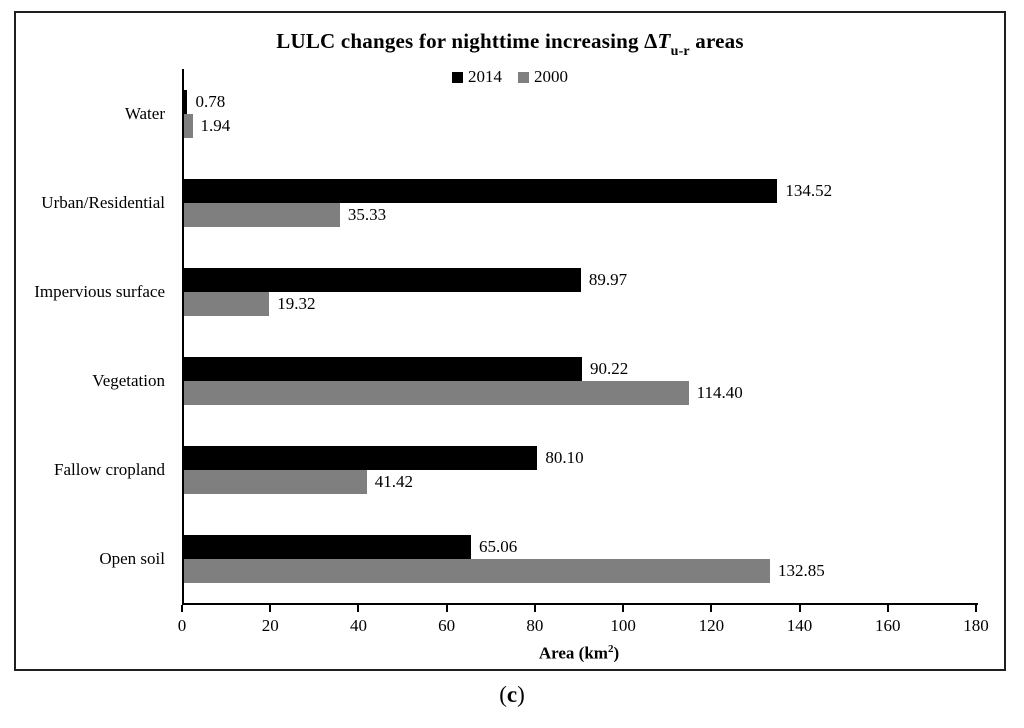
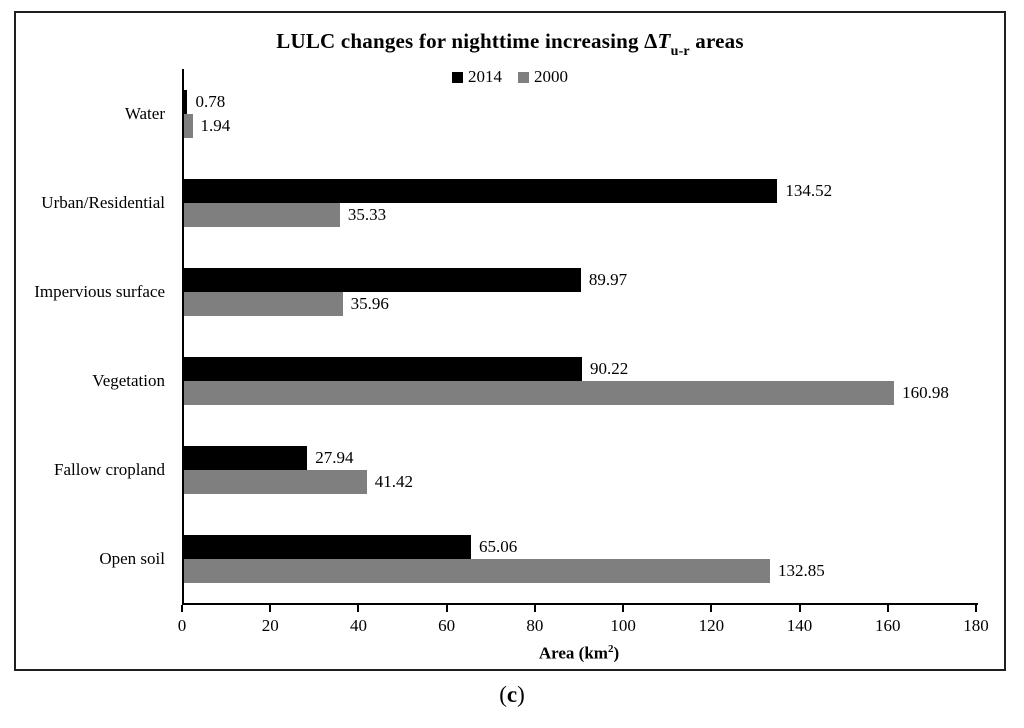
2000/Impervious surface: 19.32 -> 35.96
2000/Vegetation: 114.40 -> 160.98
2014/Fallow cropland: 80.10 -> 27.94
